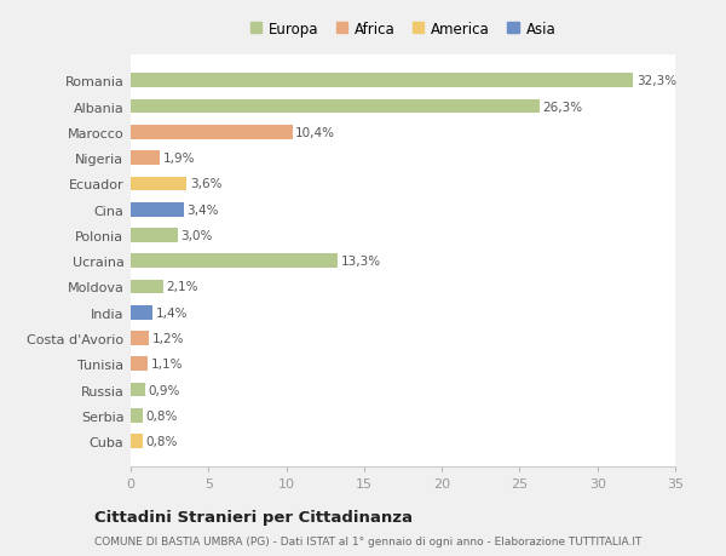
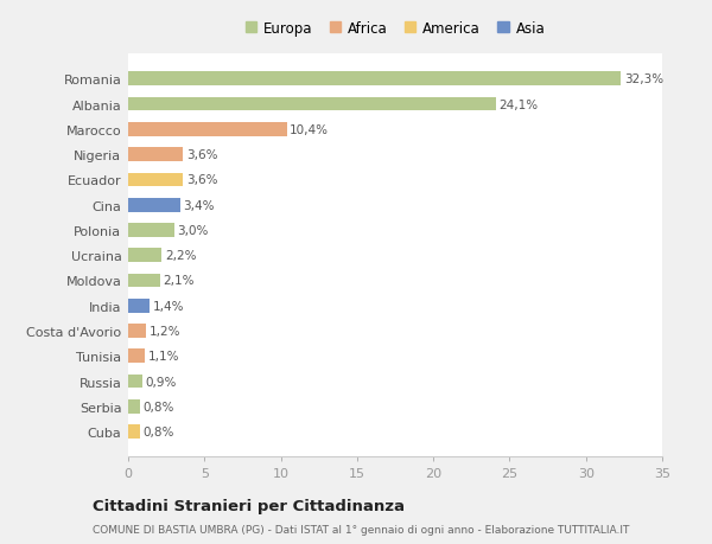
Albania: 26,3% -> 24,1%
Nigeria: 1,9% -> 3,6%
Ucraina: 13,3% -> 2,2%
